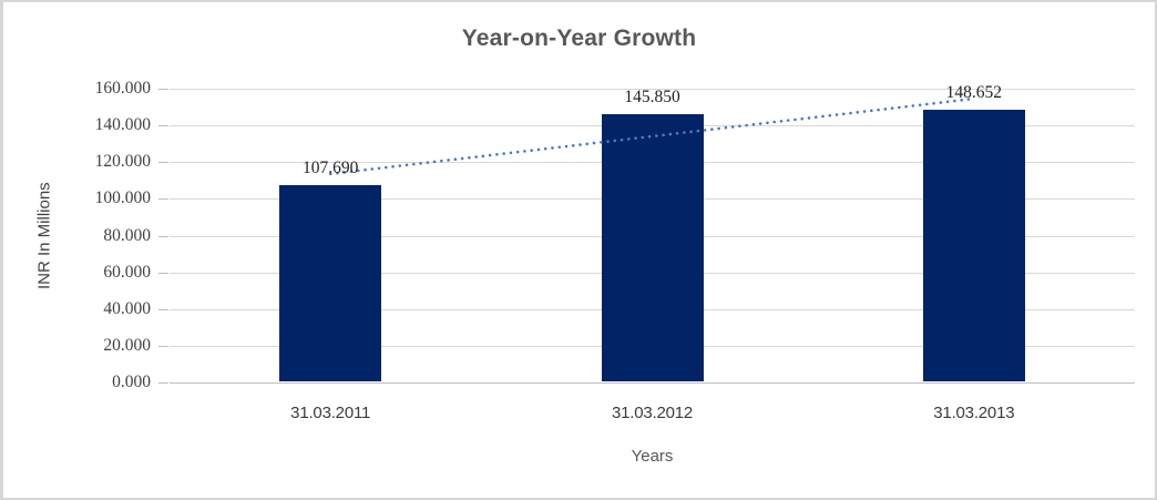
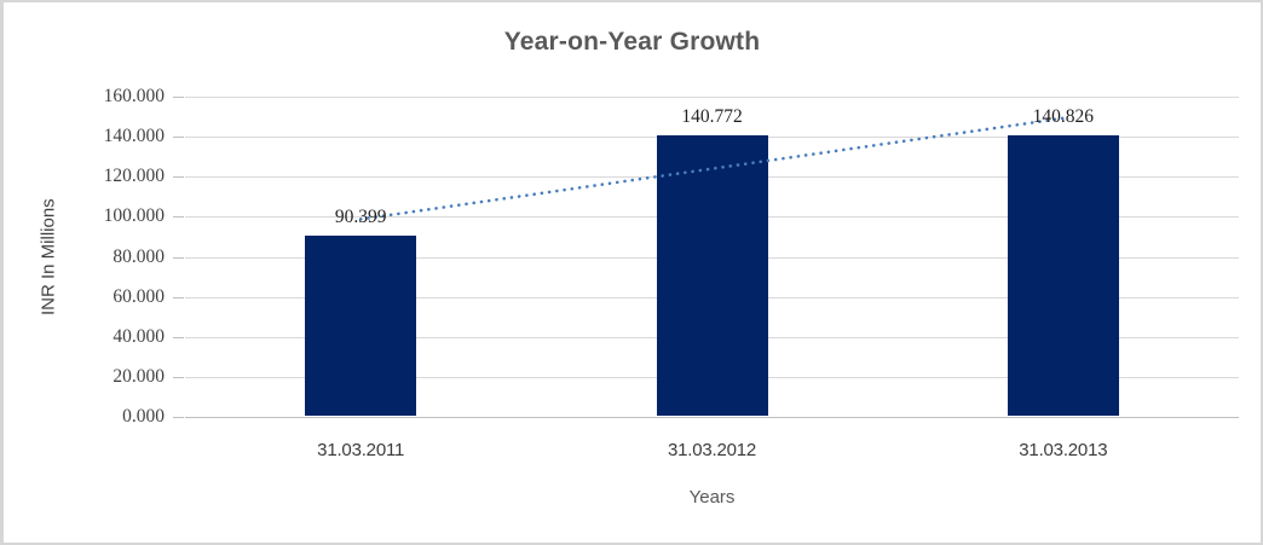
31.03.2011: 107.690 -> 90.399
31.03.2012: 145.850 -> 140.772
31.03.2013: 148.652 -> 140.826
